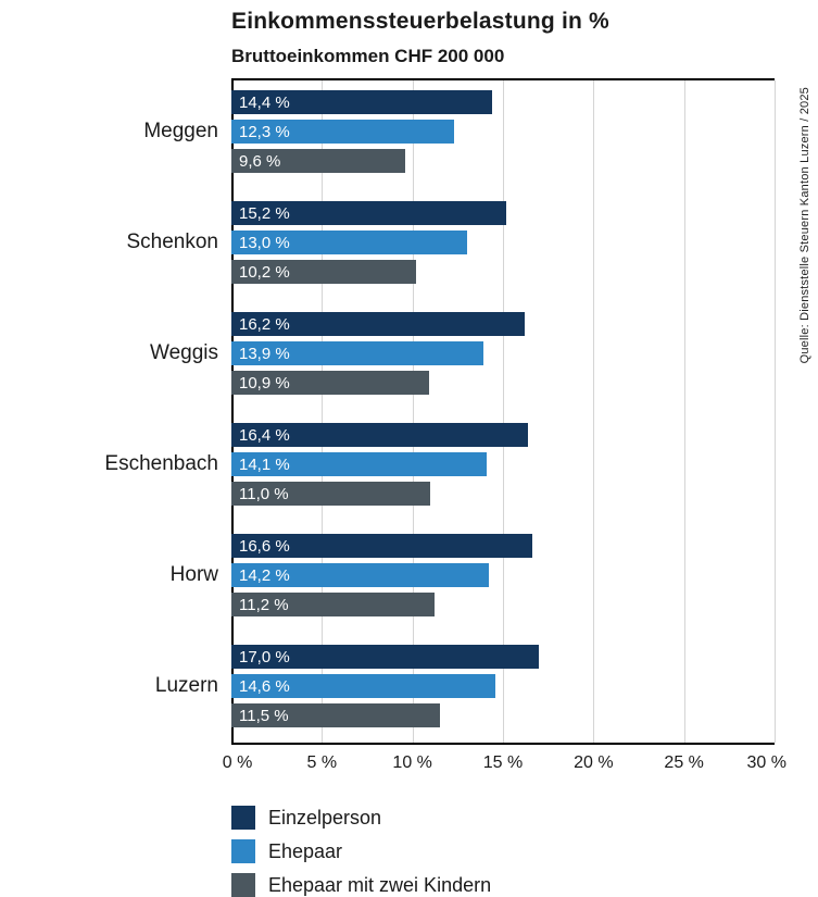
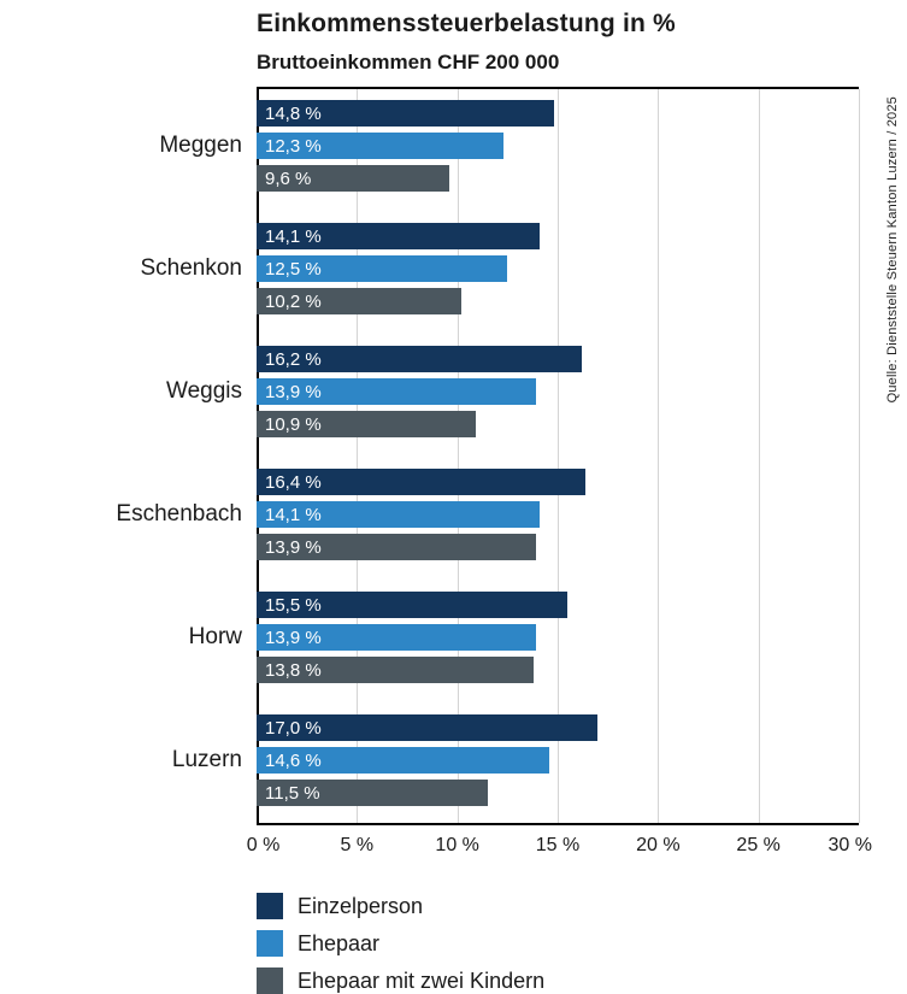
Einzelperson/Meggen: 14,4 -> 14,8
Einzelperson/Schenkon: 15,2 -> 14,1
Ehepaar/Schenkon: 13,0 -> 12,5
Ehepaar mit zwei Kindern/Eschenbach: 11,0 -> 13,9
Einzelperson/Horw: 16,6 -> 15,5
Ehepaar/Horw: 14,2 -> 13,9
Ehepaar mit zwei Kindern/Horw: 11,2 -> 13,8
